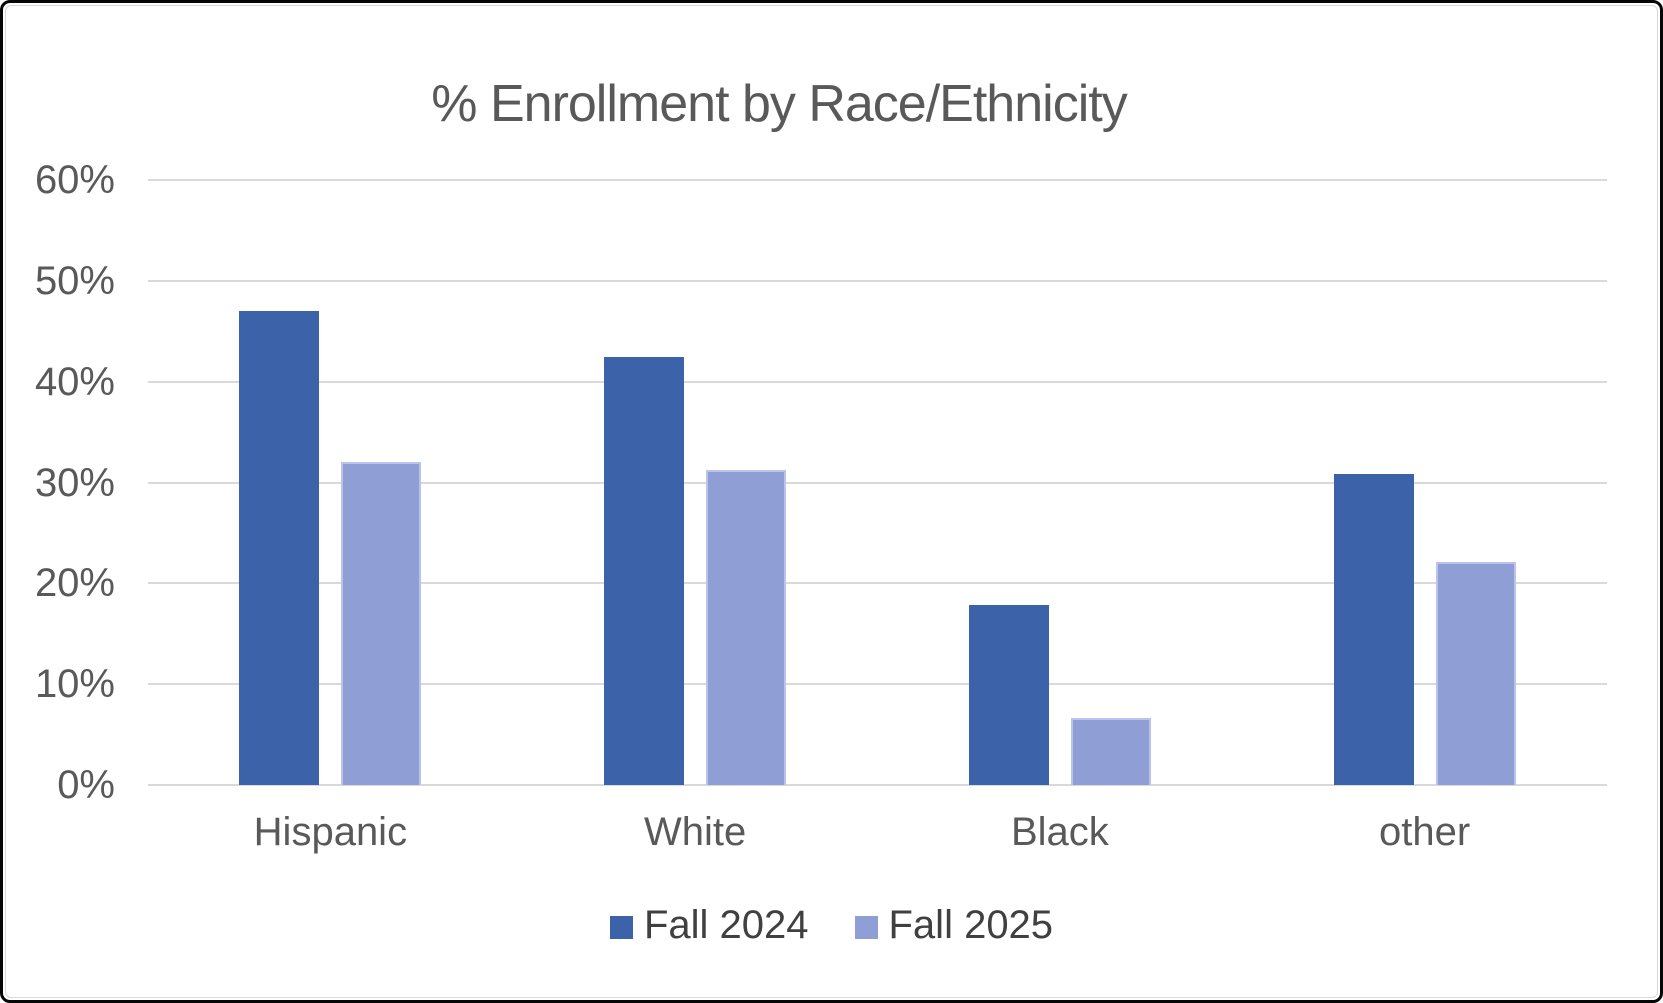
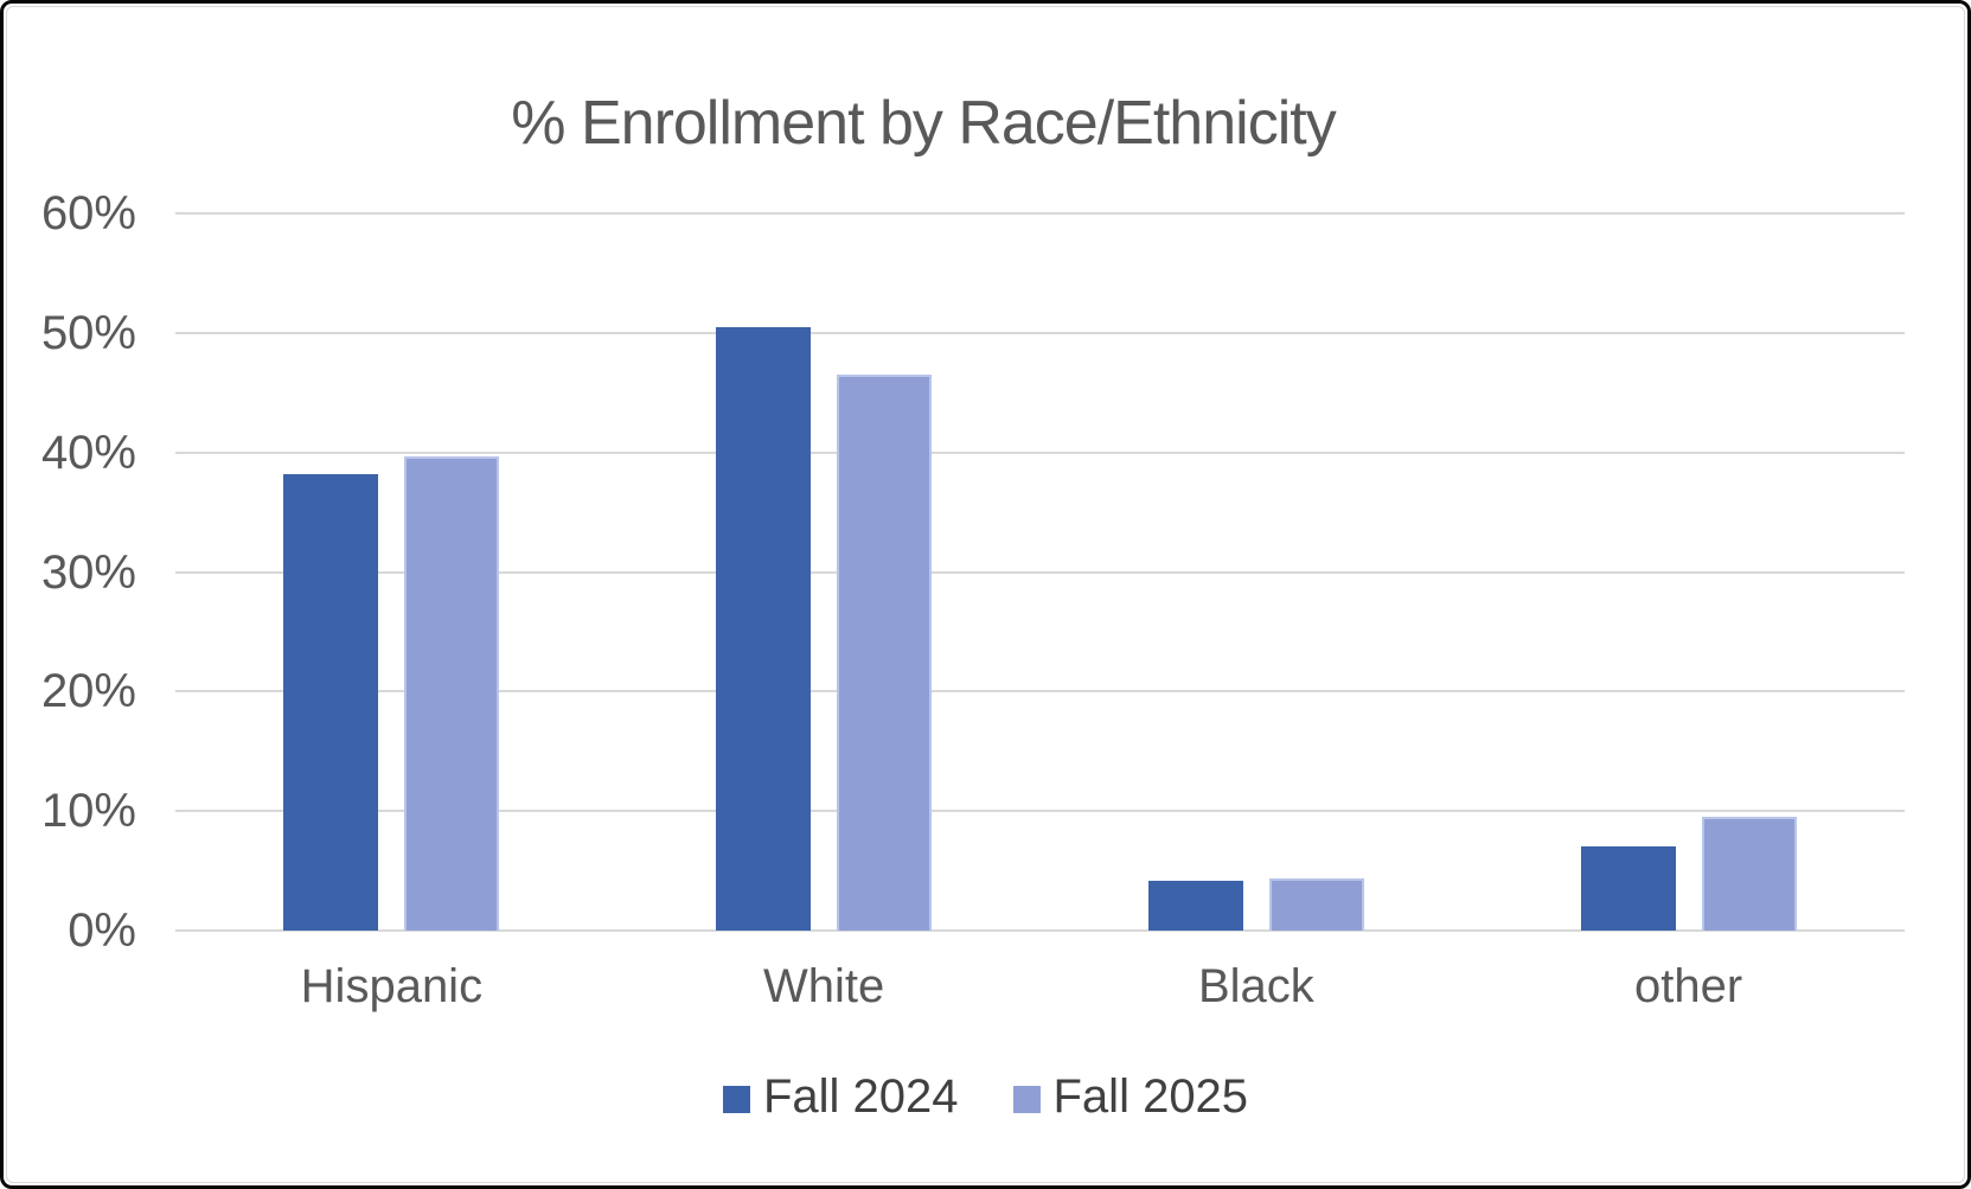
Fall 2024/Hispanic: 47.0% -> 38.2%
Fall 2025/Hispanic: 32.0% -> 39.7%
Fall 2024/White: 42.4% -> 50.5%
Fall 2025/White: 31.2% -> 46.5%
Fall 2024/Black: 17.9% -> 4.2%
Fall 2025/Black: 6.6% -> 4.4%
Fall 2024/other: 30.8% -> 7.0%
Fall 2025/other: 22.1% -> 9.5%
